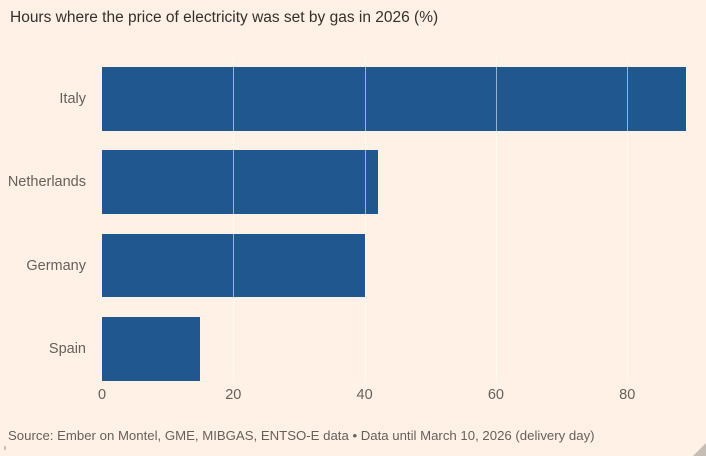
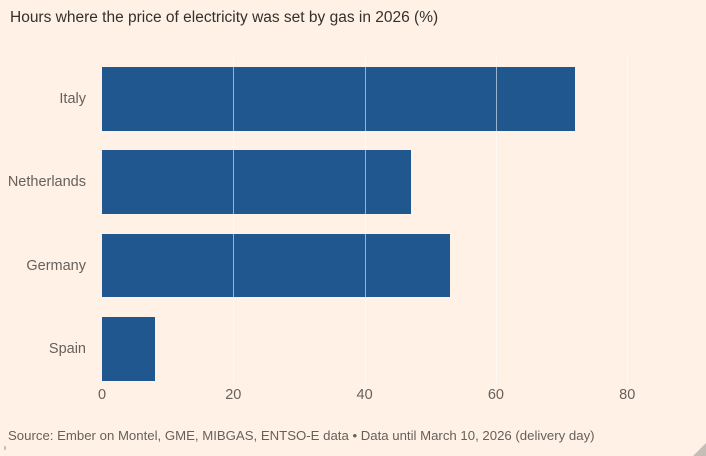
Italy: 89 -> 72
Netherlands: 42 -> 47
Germany: 40 -> 53
Spain: 15 -> 8
